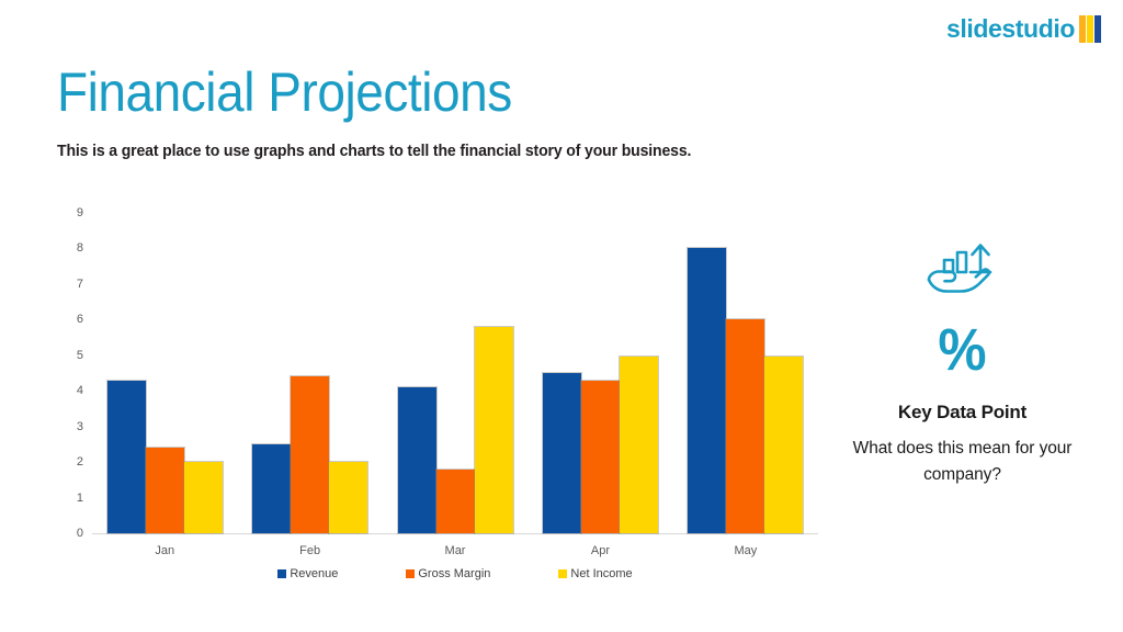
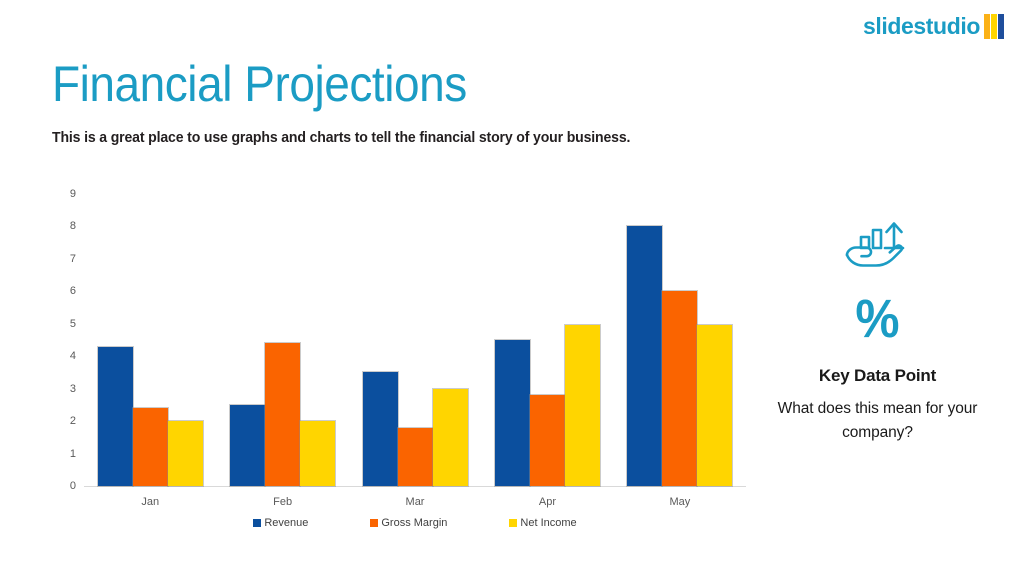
Revenue/Mar: 4.1 -> 3.5
Net Income/Mar: 5.8 -> 3.0
Gross Margin/Apr: 4.3 -> 2.8
